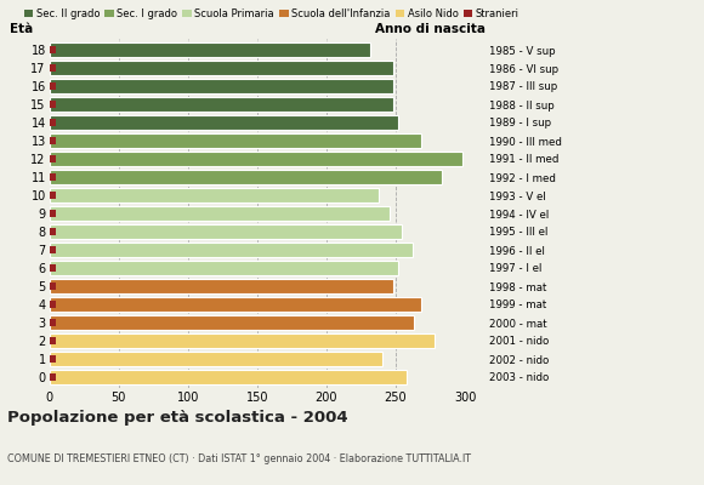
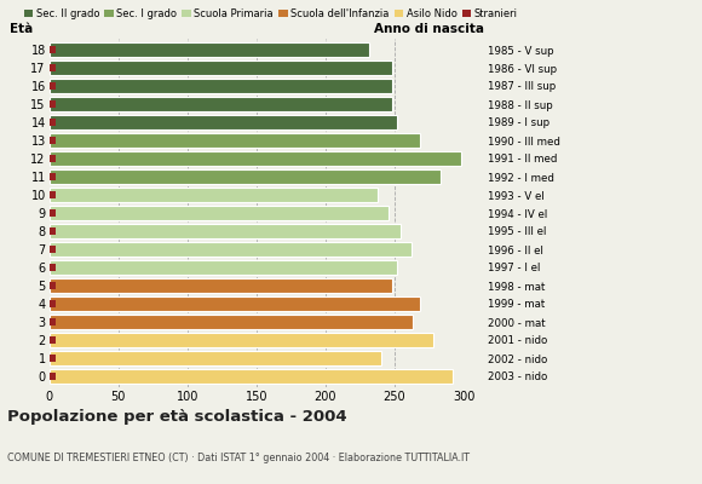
0: 258 -> 292
